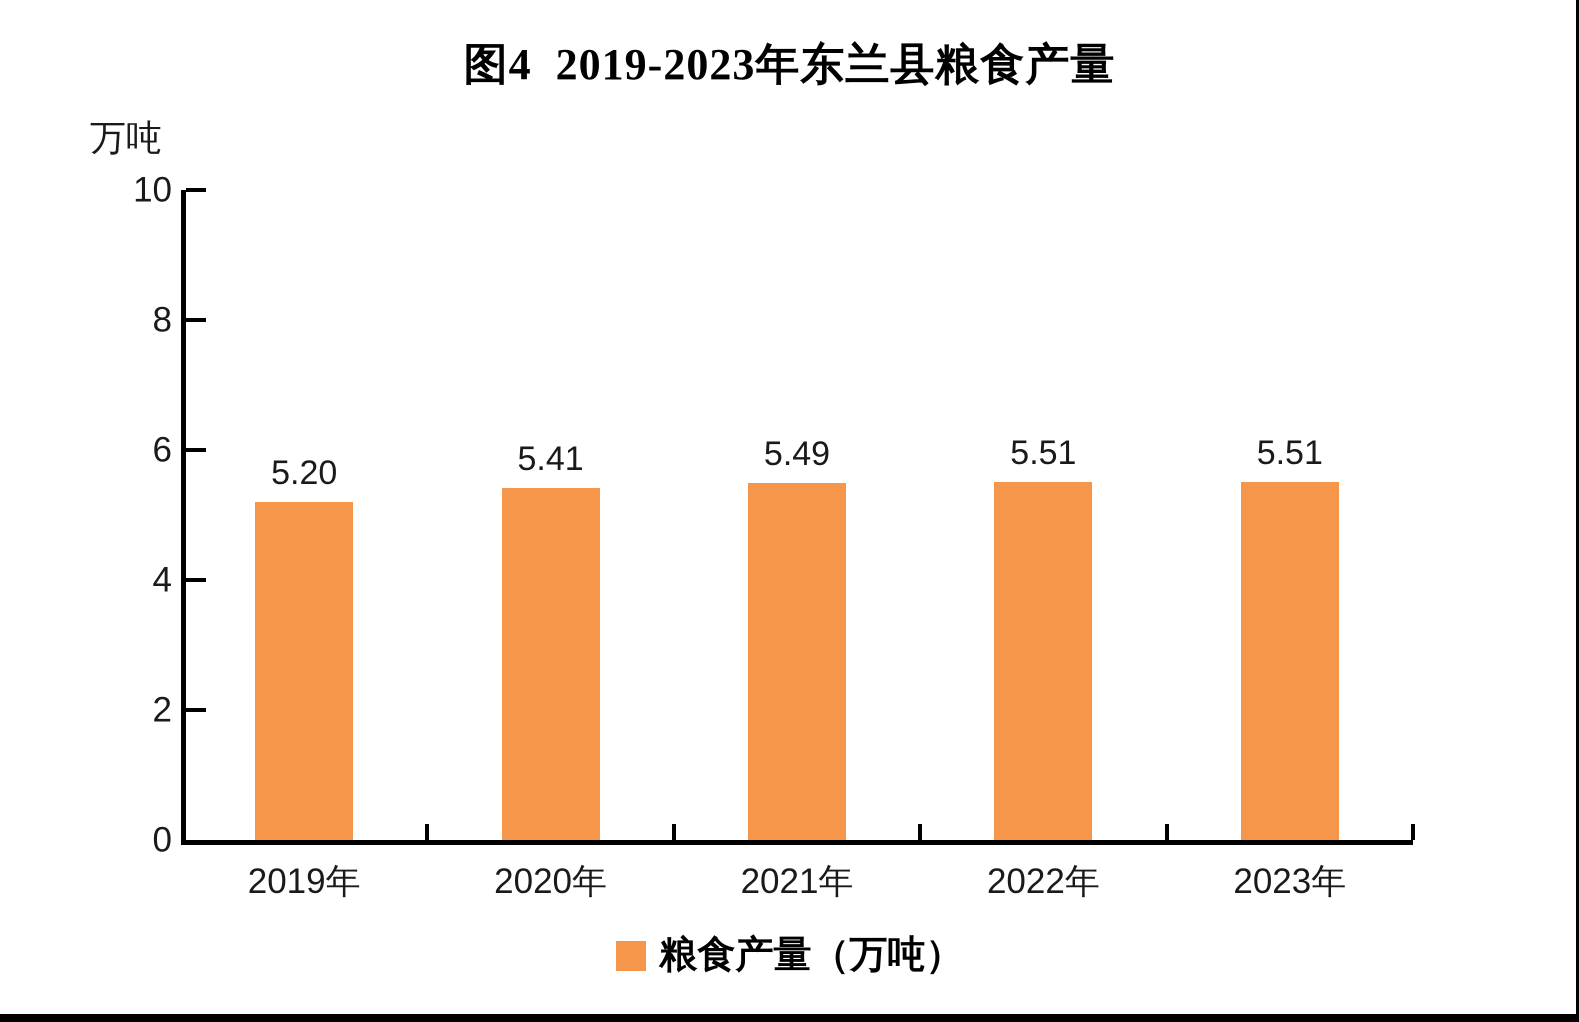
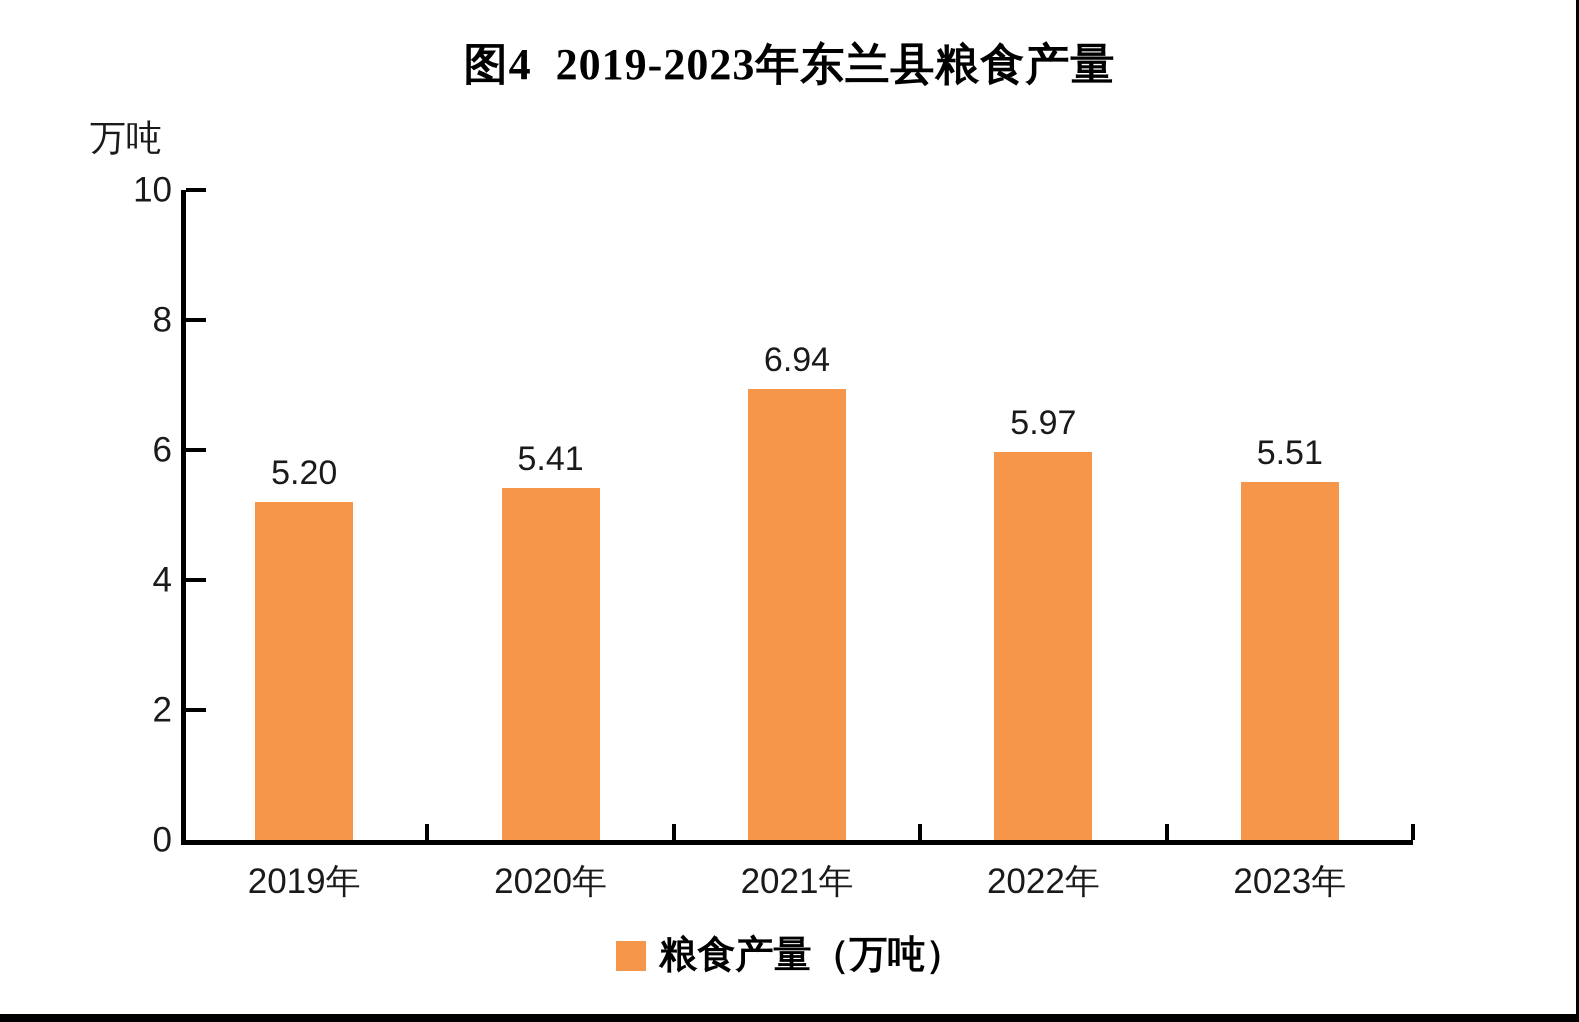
2021年: 5.49 -> 6.94
2022年: 5.51 -> 5.97
